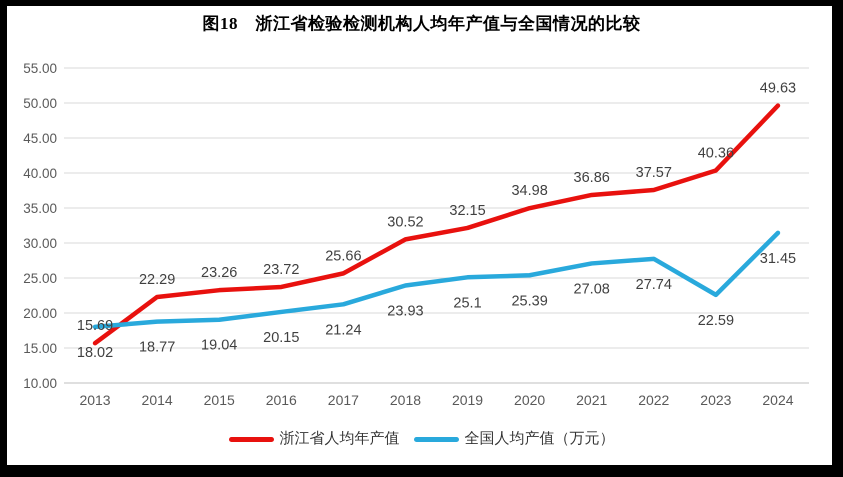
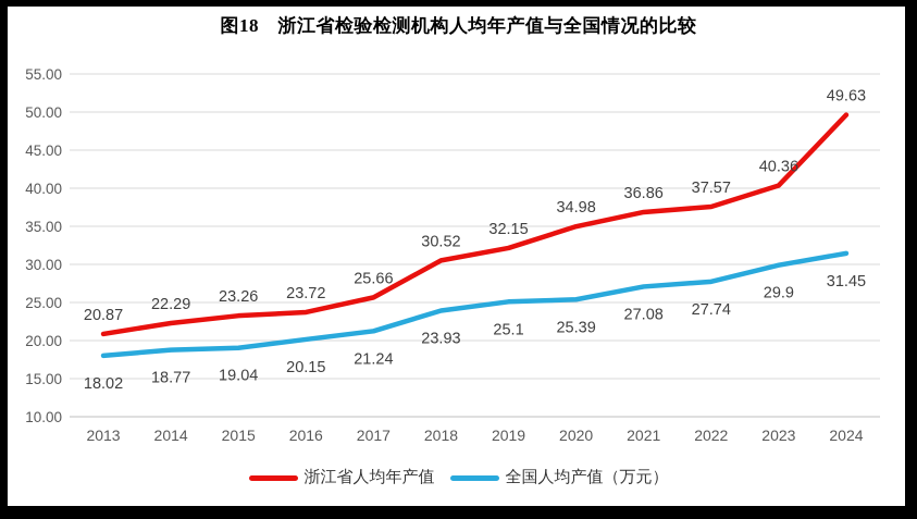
浙江省人均年产值/2013: 15.69 -> 20.87
全国人均产值（万元）/2023: 22.59 -> 29.9
